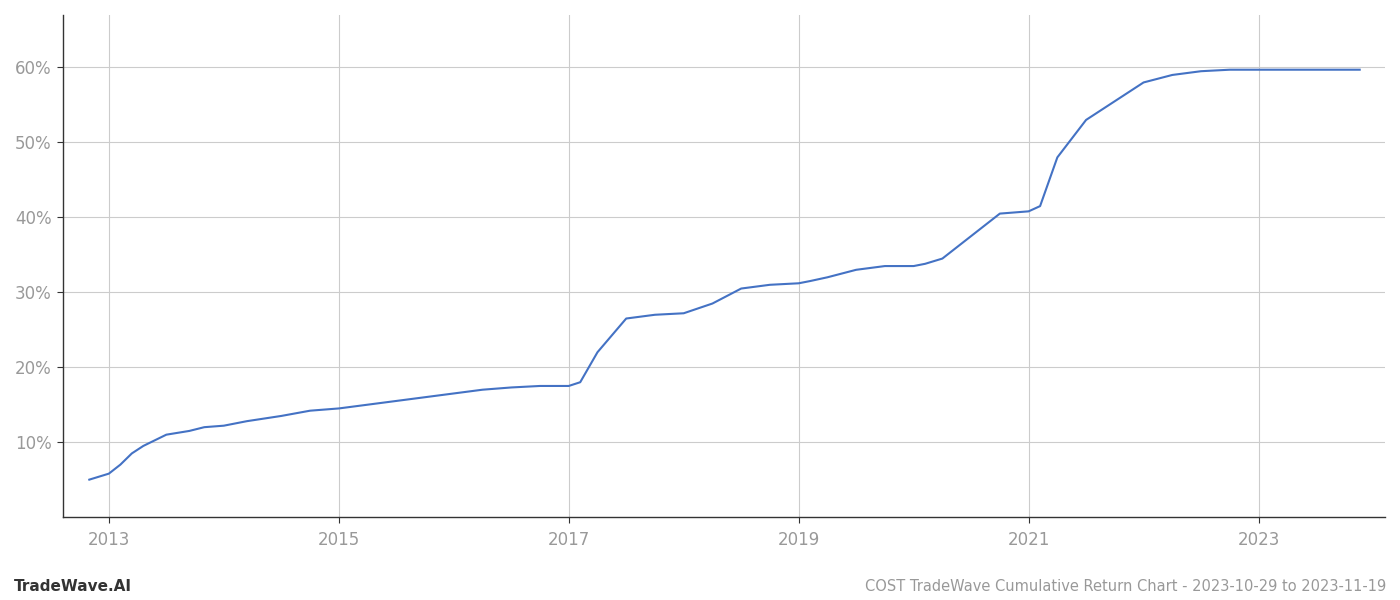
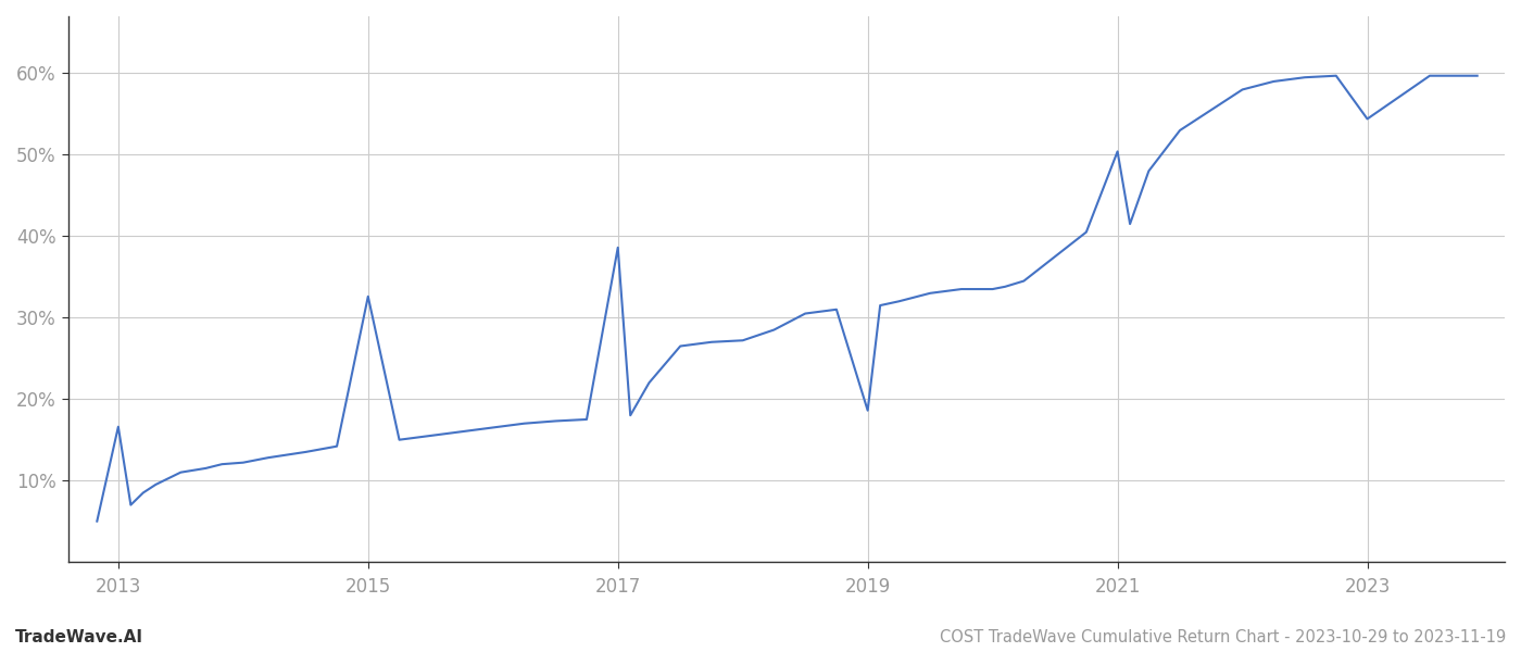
2013: 5.8% -> 16.6%
2015: 14.5% -> 32.6%
2017: 17.5% -> 38.6%
2019: 31.2% -> 18.6%
2021: 40.8% -> 50.4%
2023: 59.7% -> 54.4%
